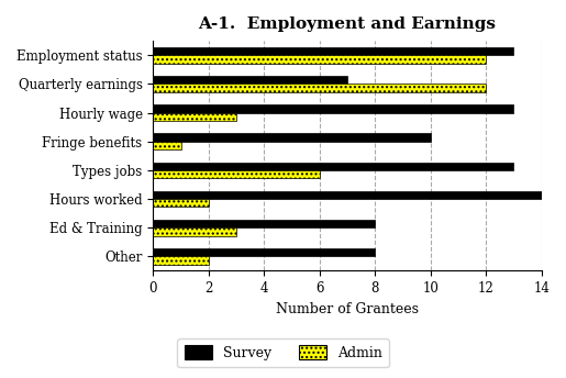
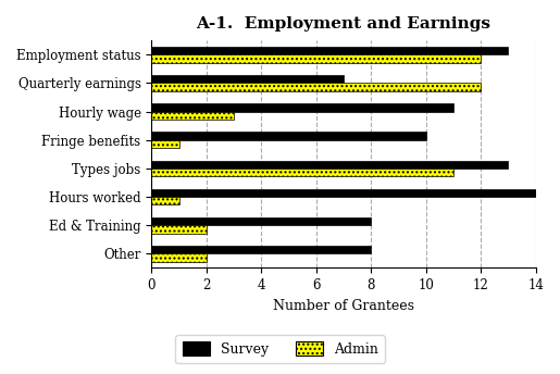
Survey/Hourly wage: 13 -> 11
Admin/Types jobs: 6 -> 11
Admin/Hours worked: 2 -> 1
Admin/Ed & Training: 3 -> 2
